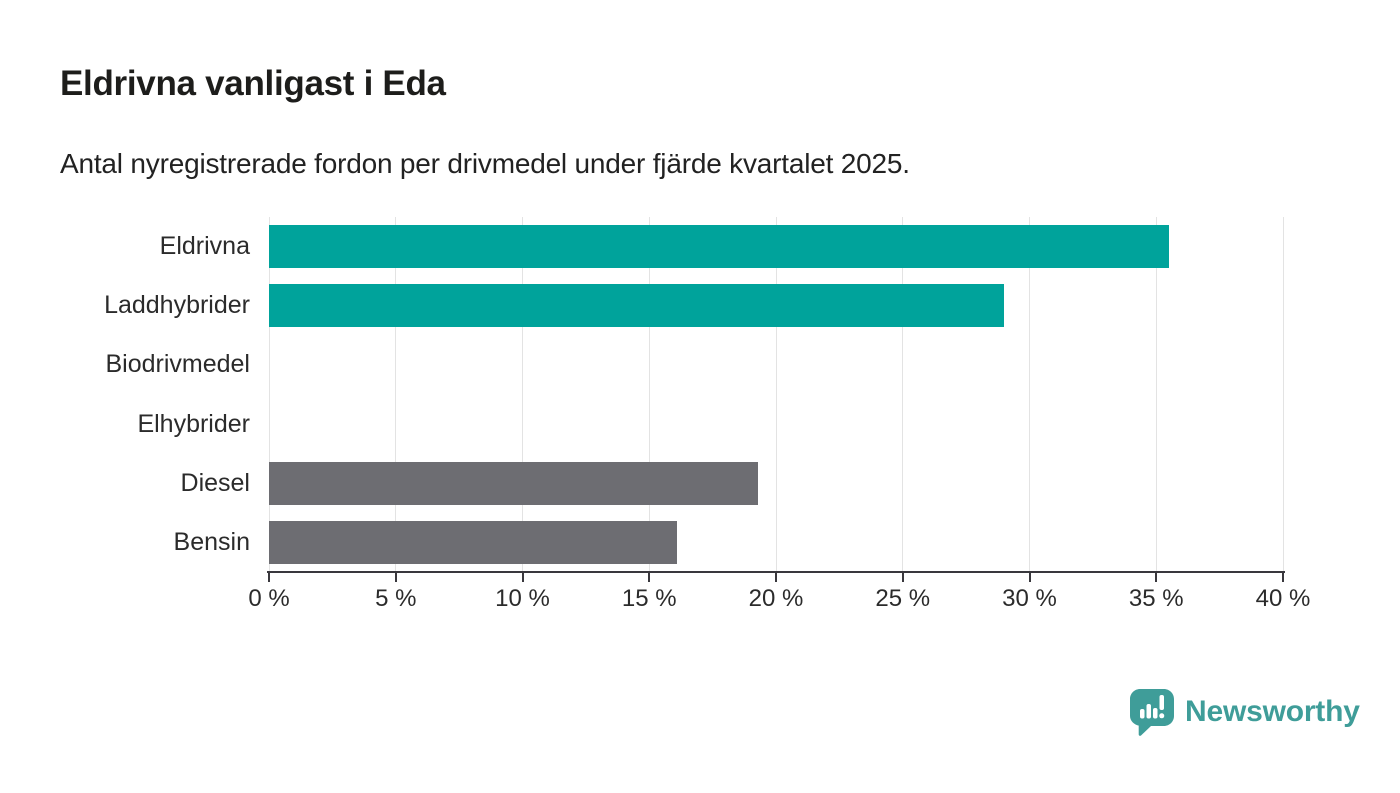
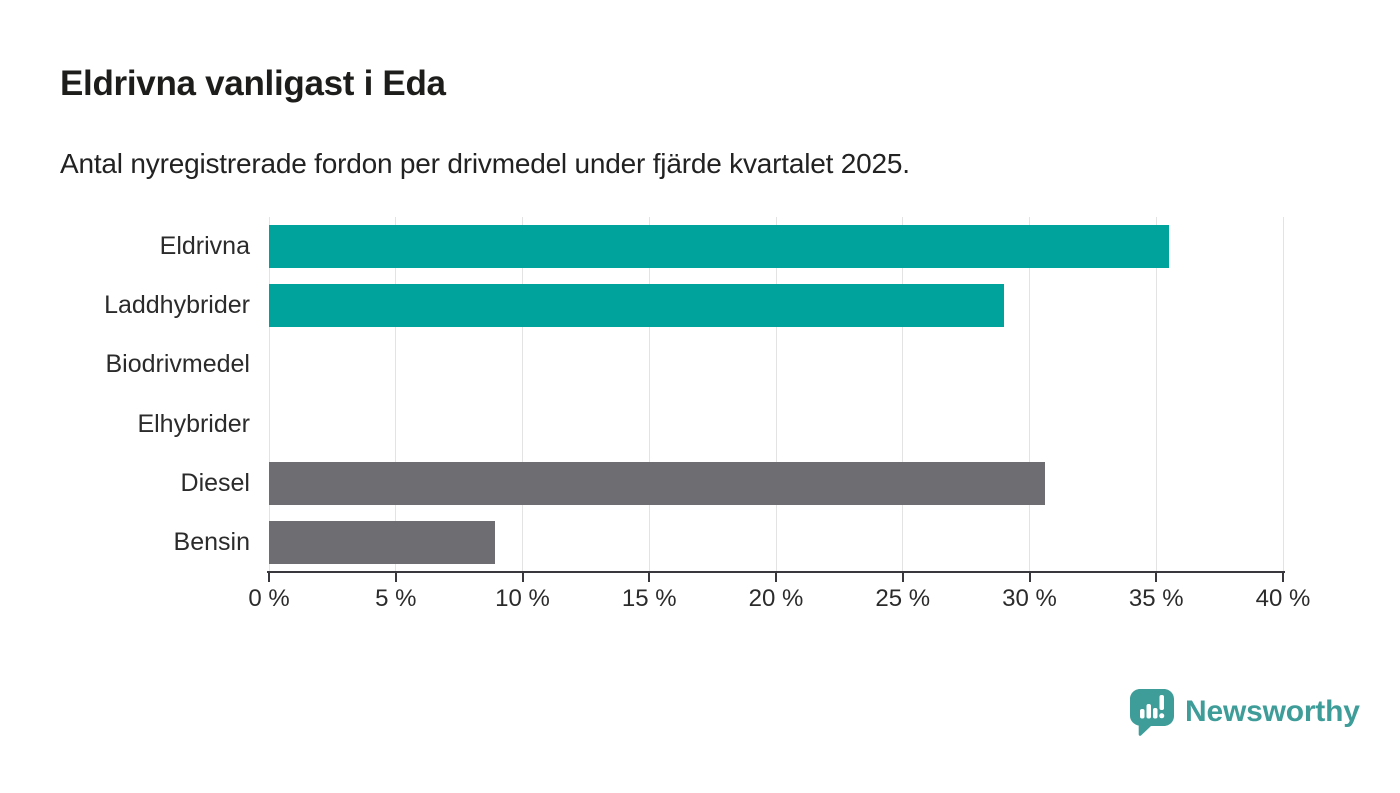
Diesel: 19.3% -> 30.6%
Bensin: 16.1% -> 8.9%
